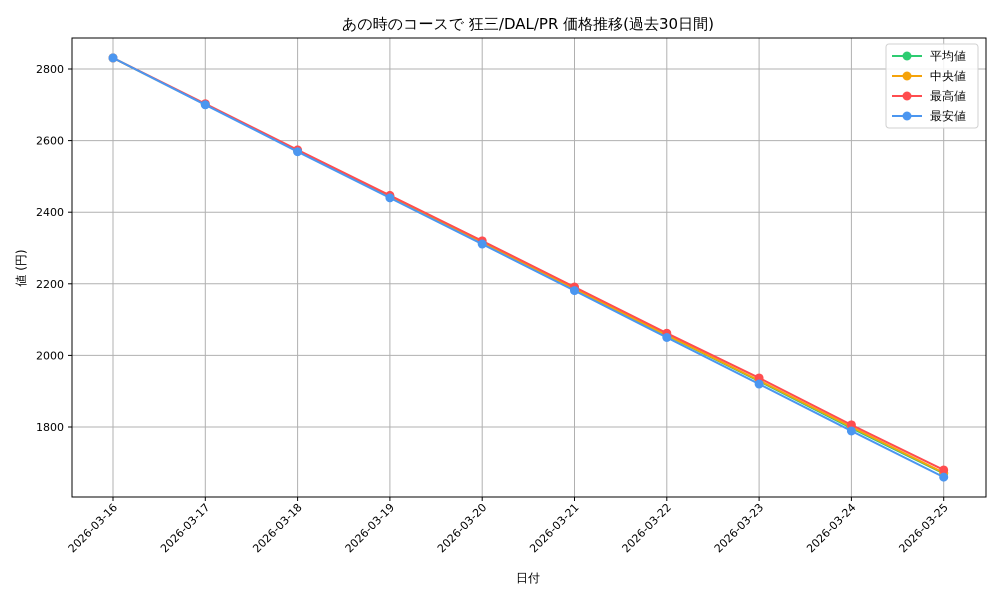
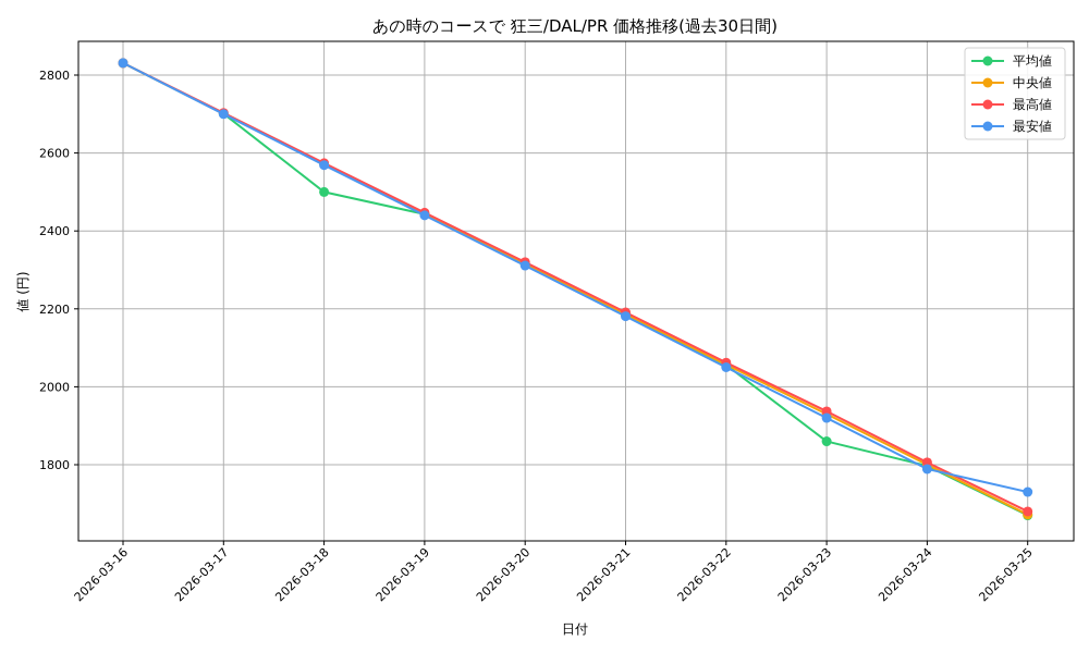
平均値/2026-03-18: 2570 -> 2500
平均値/2026-03-23: 1930 -> 1860
最安値/2026-03-25: 1660 -> 1730
